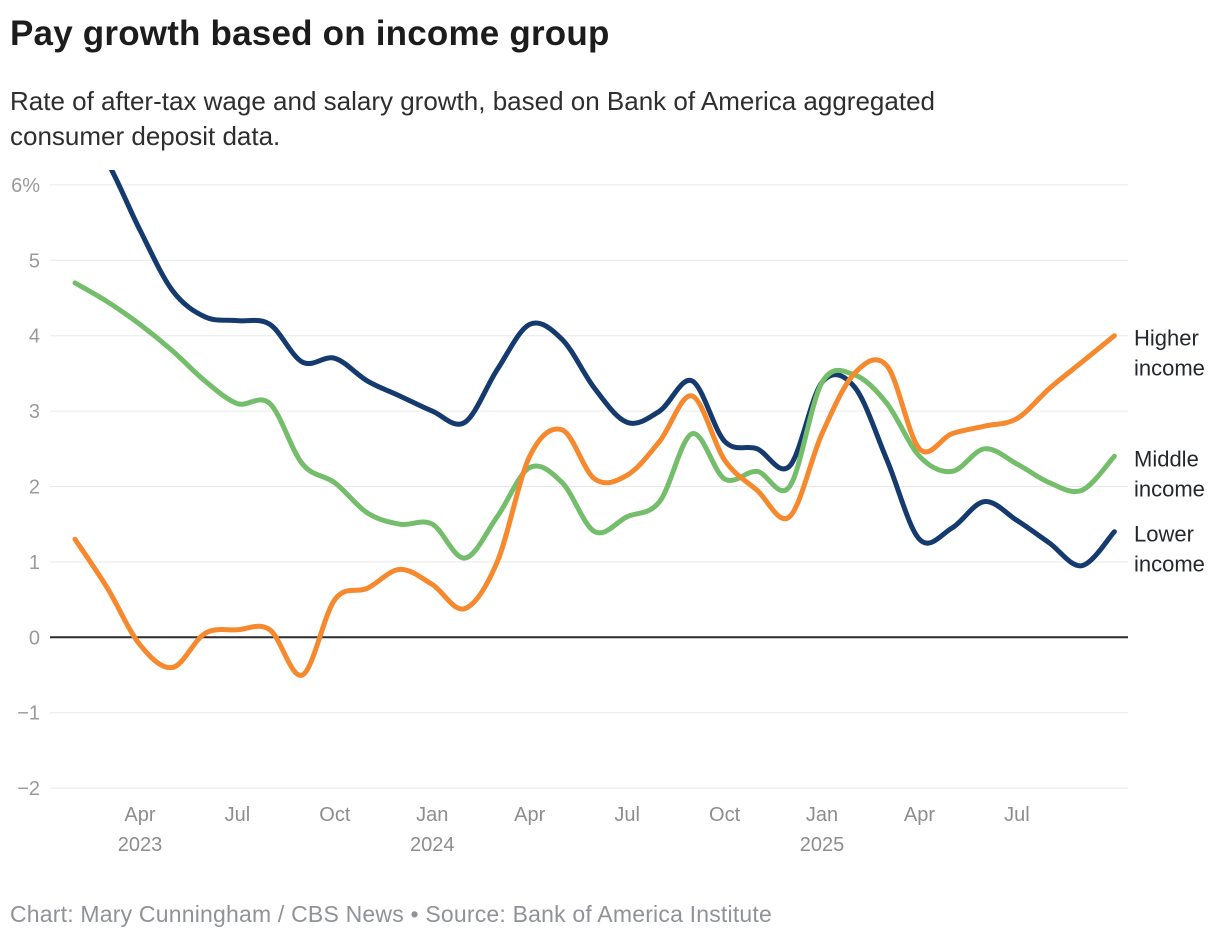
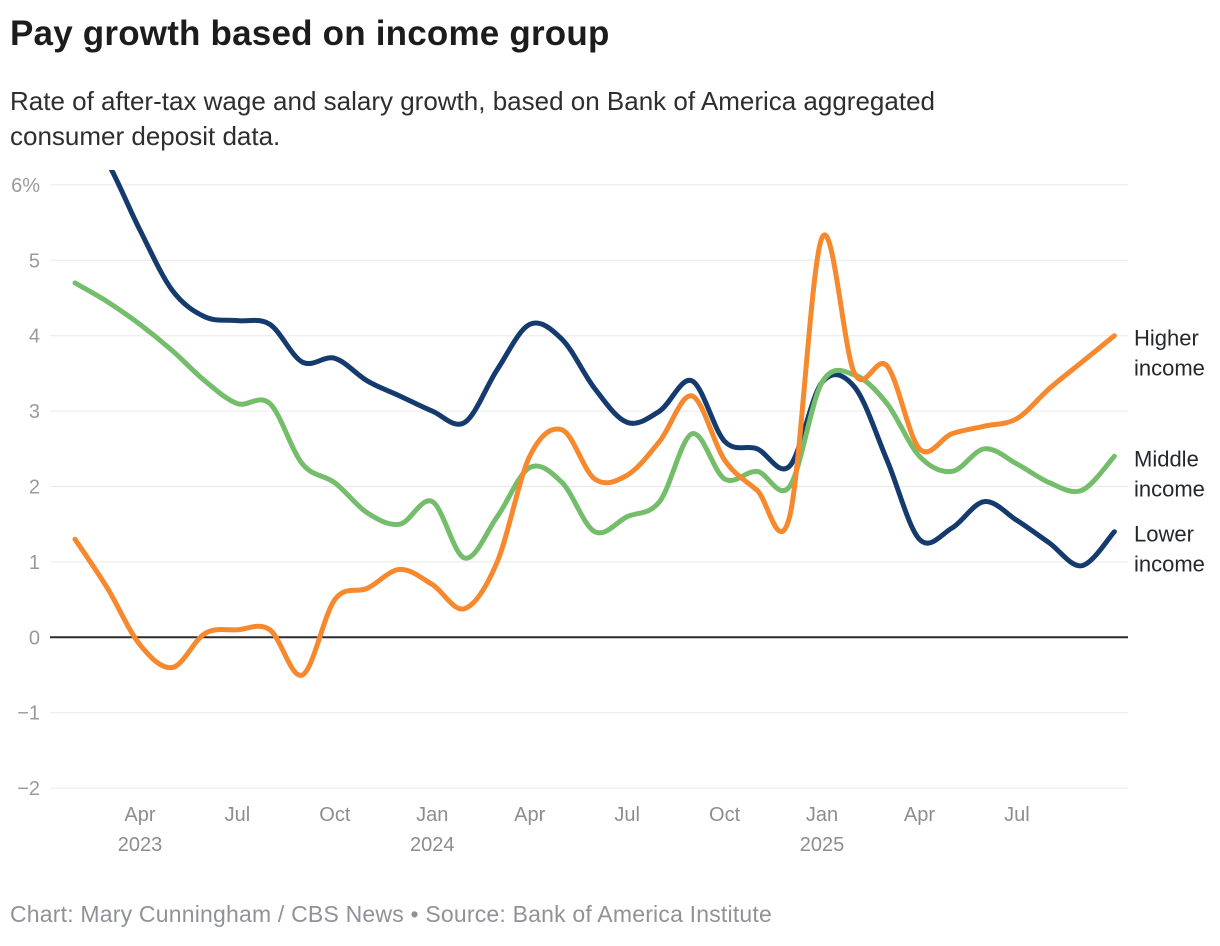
Middle income/Jan 2024: 1.5% -> 1.8%
Higher income/Jan 2025: 2.7% -> 5.3%
